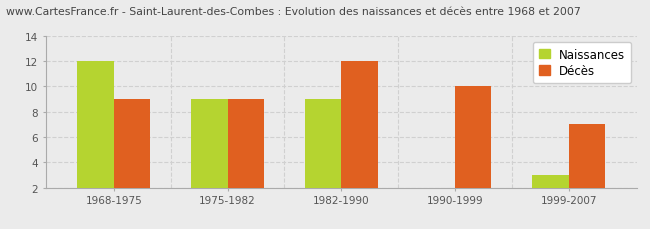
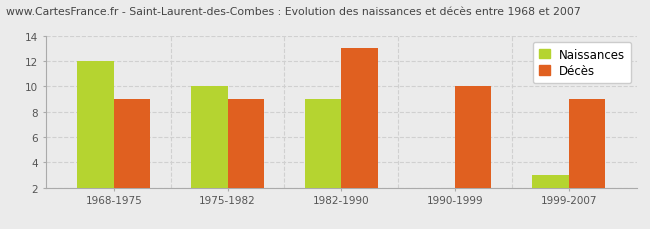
Naissances/1975-1982: 9 -> 10
Décès/1982-1990: 12 -> 13
Décès/1999-2007: 7 -> 9
